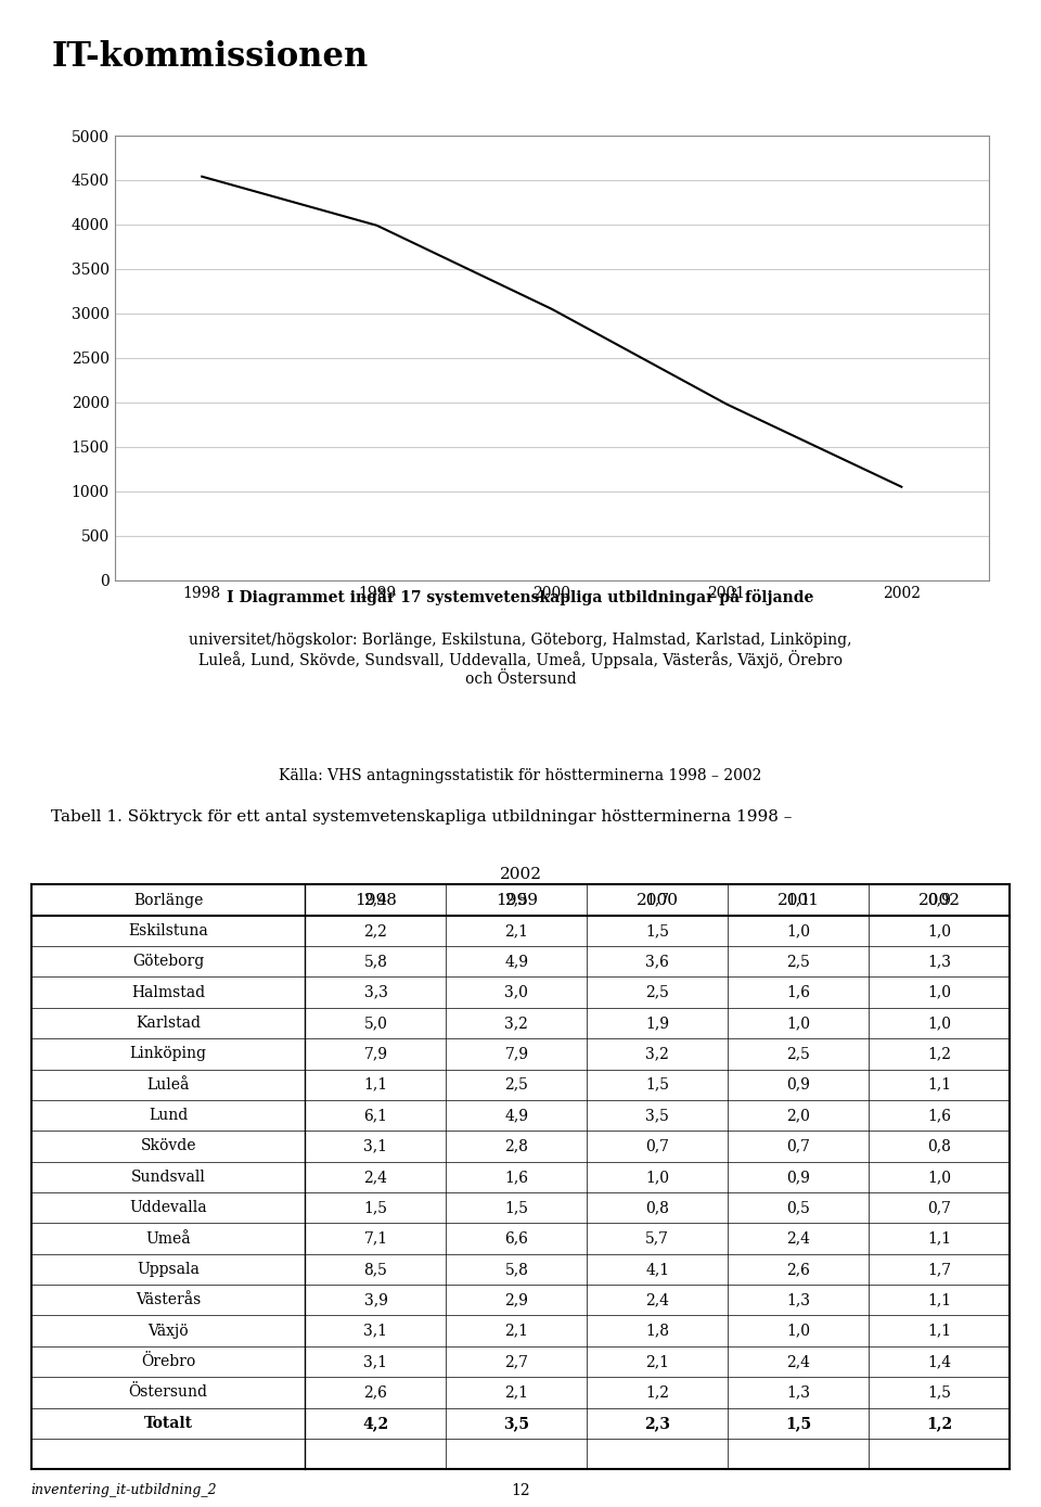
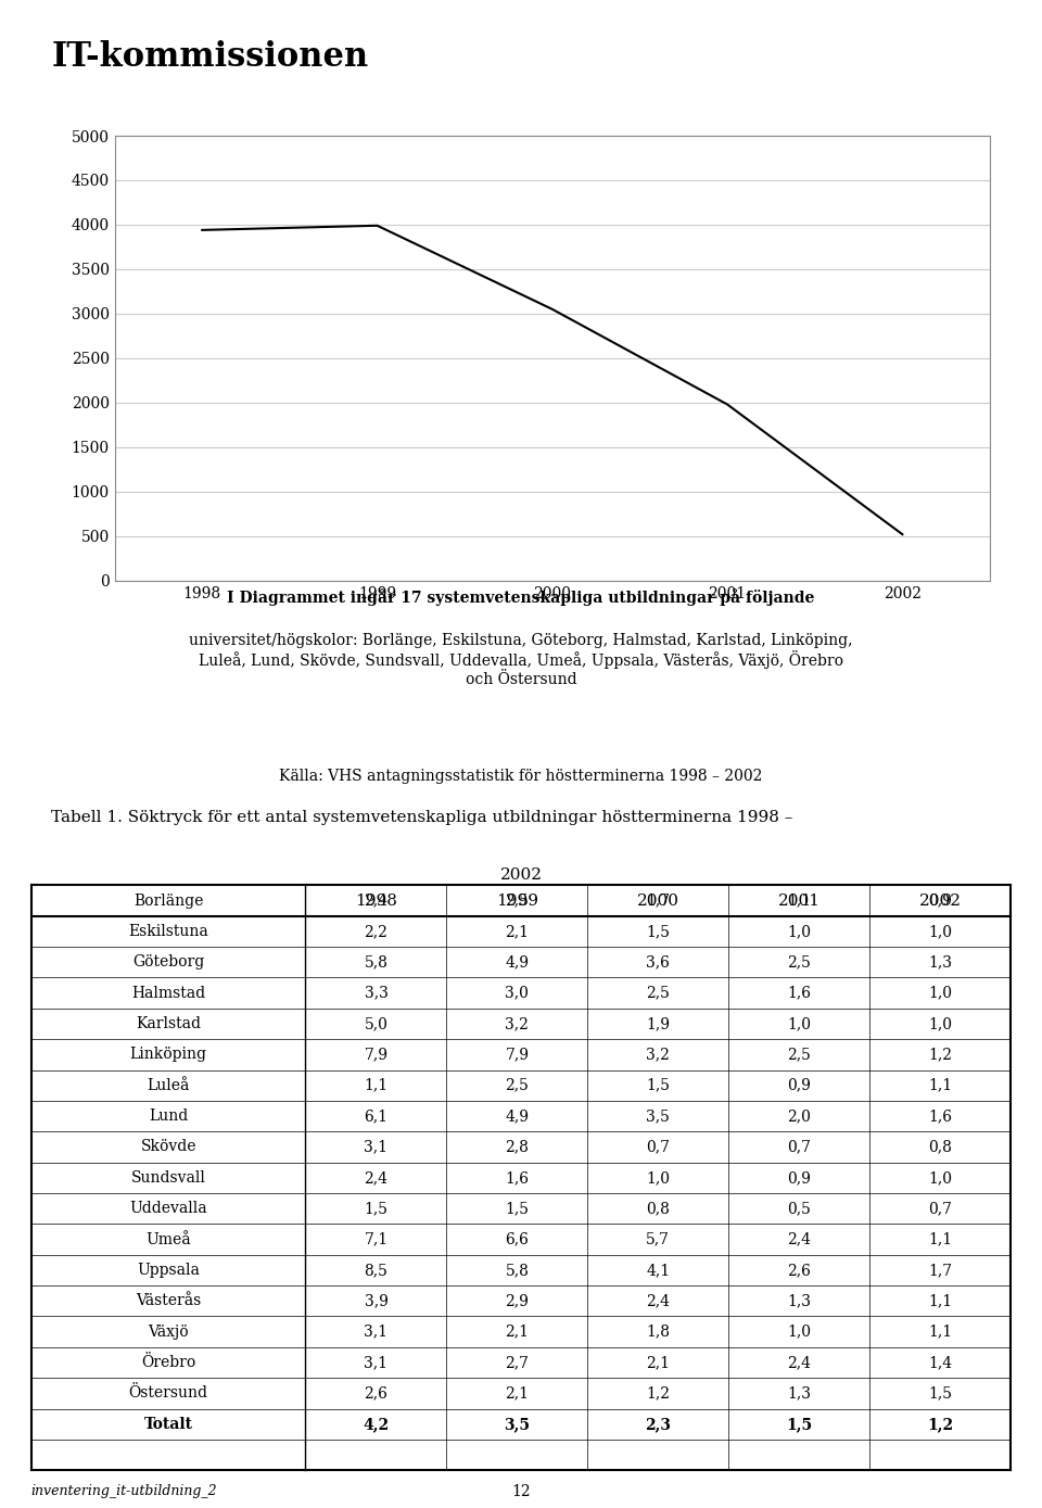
1998: 4540 -> 3940
2002: 1050 -> 520
